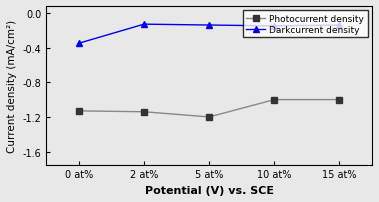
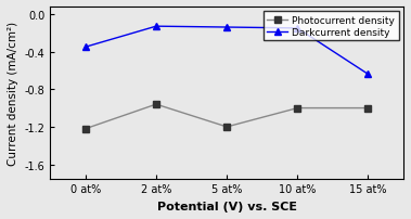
Photocurrent density/0 at%: -1.13 -> -1.22
Photocurrent density/2 at%: -1.14 -> -0.96
Darkcurrent density/15 at%: -0.14 -> -0.64
